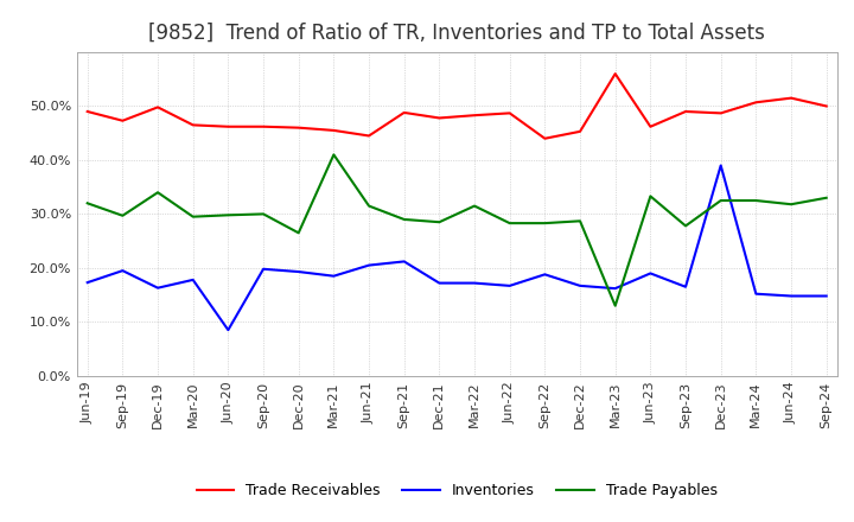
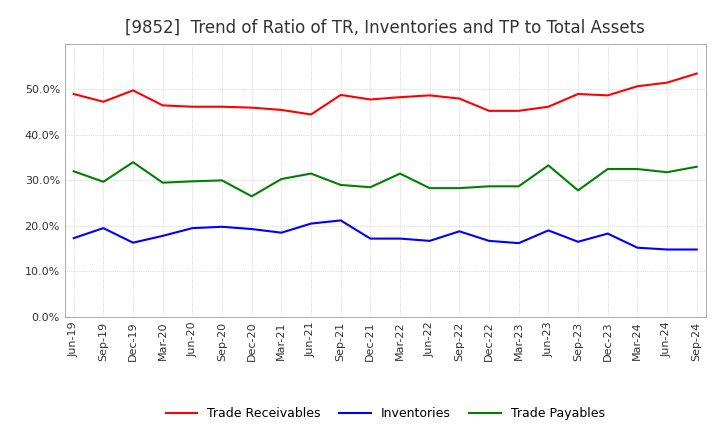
Inventories/Jun-20: 8.5% -> 19.5%
Trade Payables/Mar-21: 41.0% -> 30.3%
Trade Receivables/Sep-22: 44.0% -> 48.0%
Trade Receivables/Mar-23: 56.0% -> 45.3%
Trade Payables/Mar-23: 13.0% -> 28.7%
Inventories/Dec-23: 39.0% -> 18.3%
Trade Receivables/Sep-24: 50.0% -> 53.5%
